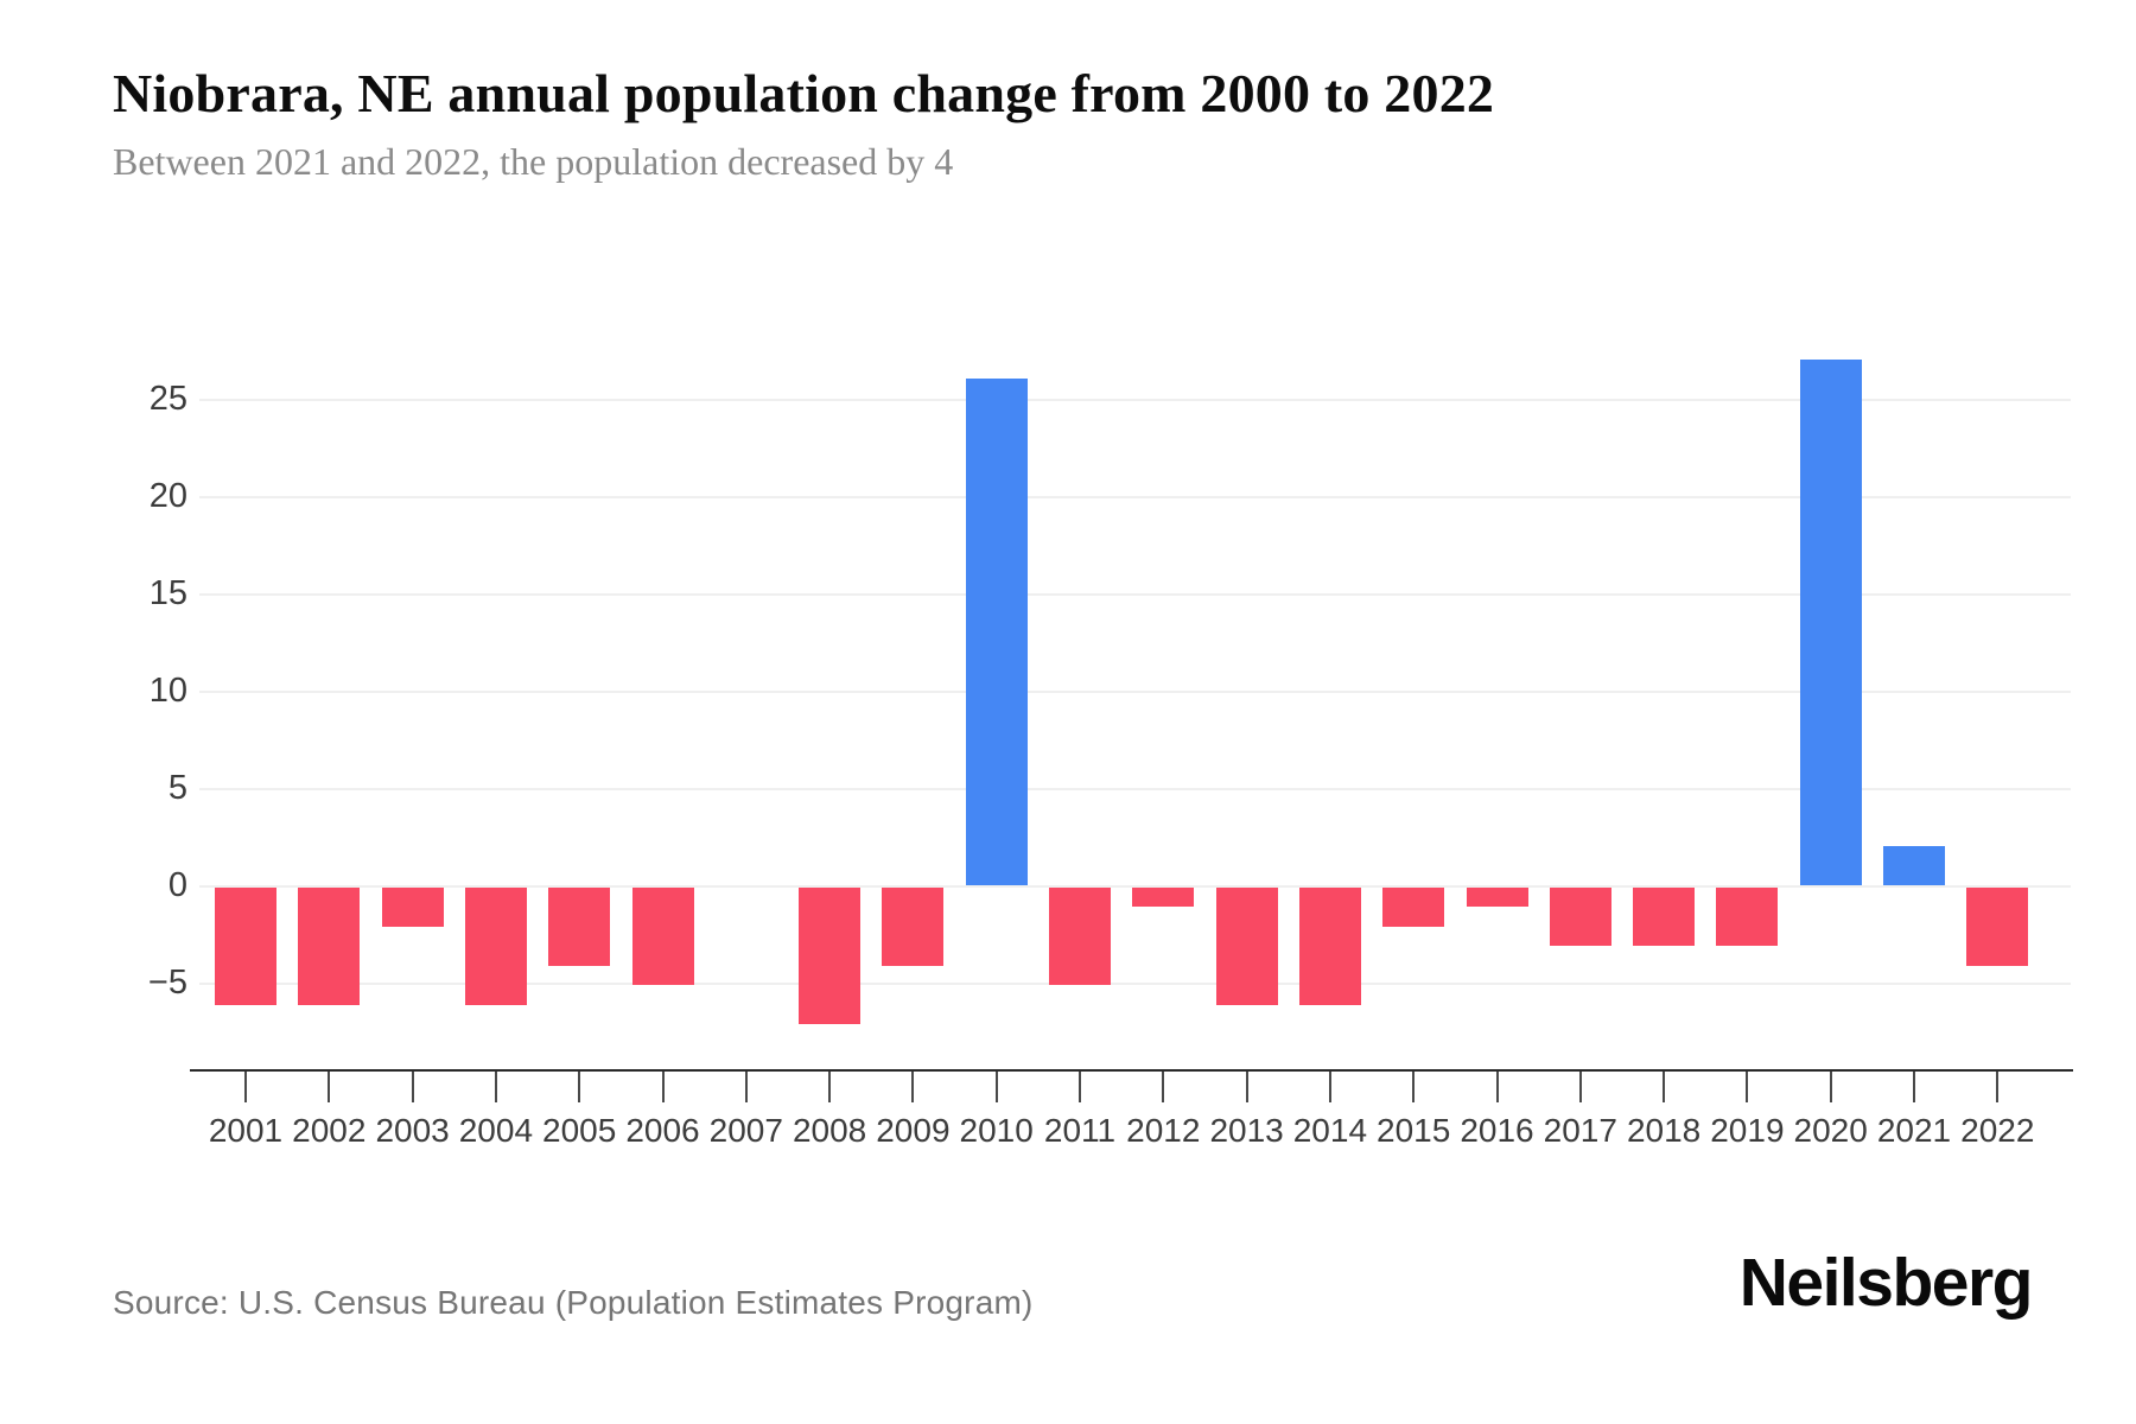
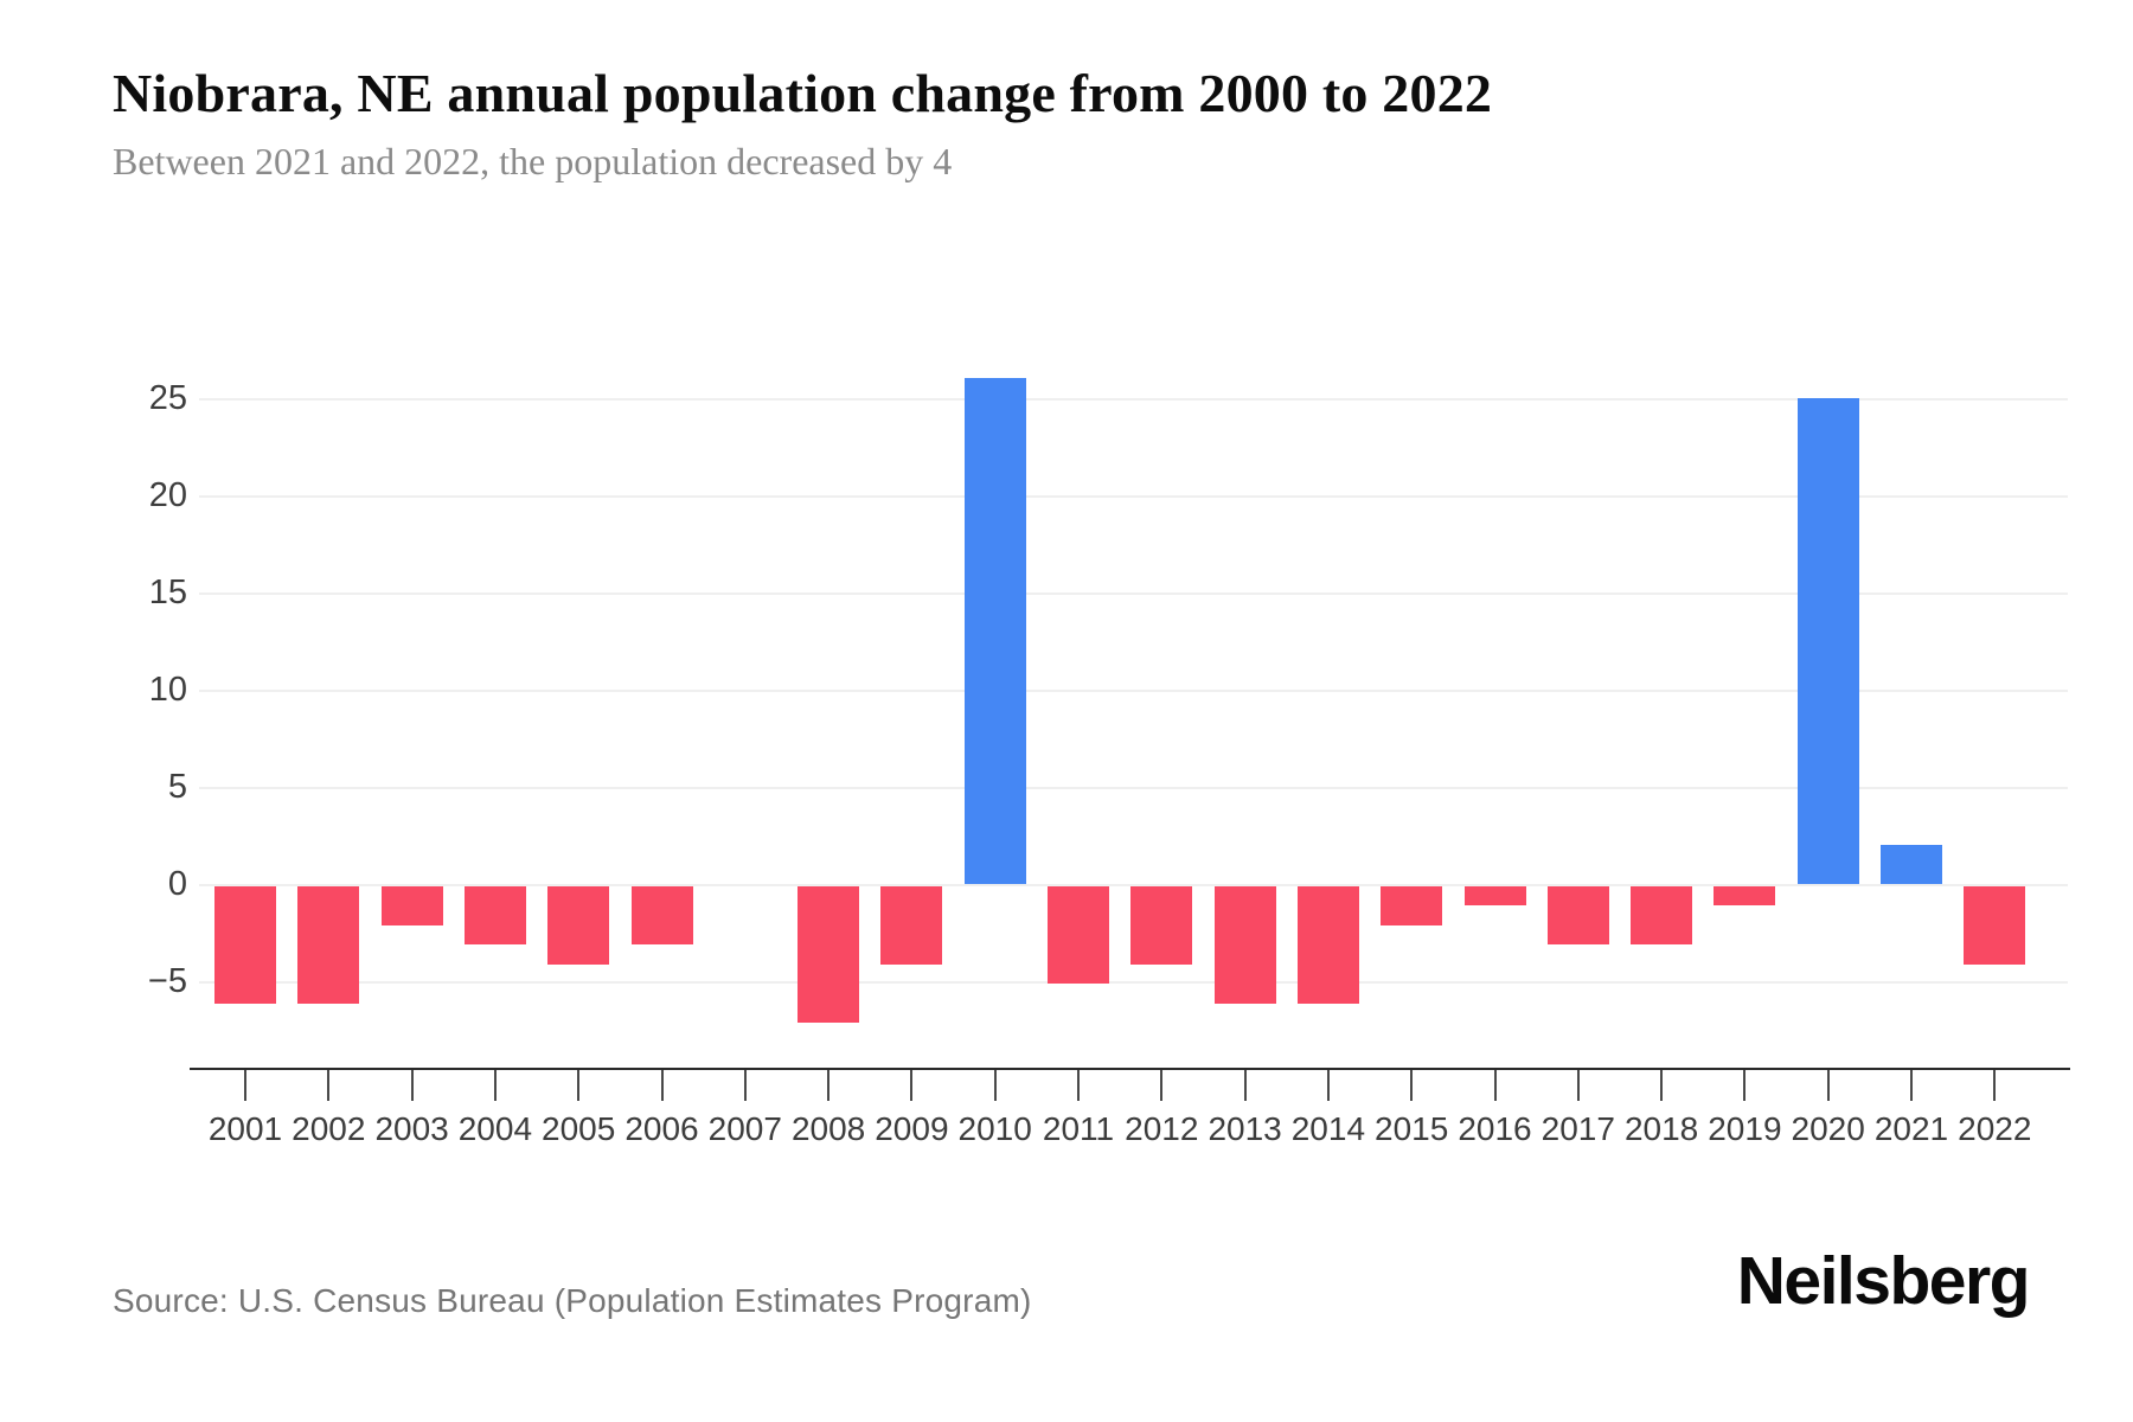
2004: -6 -> -3
2006: -5 -> -3
2012: -1 -> -4
2019: -3 -> -1
2020: 27 -> 25
